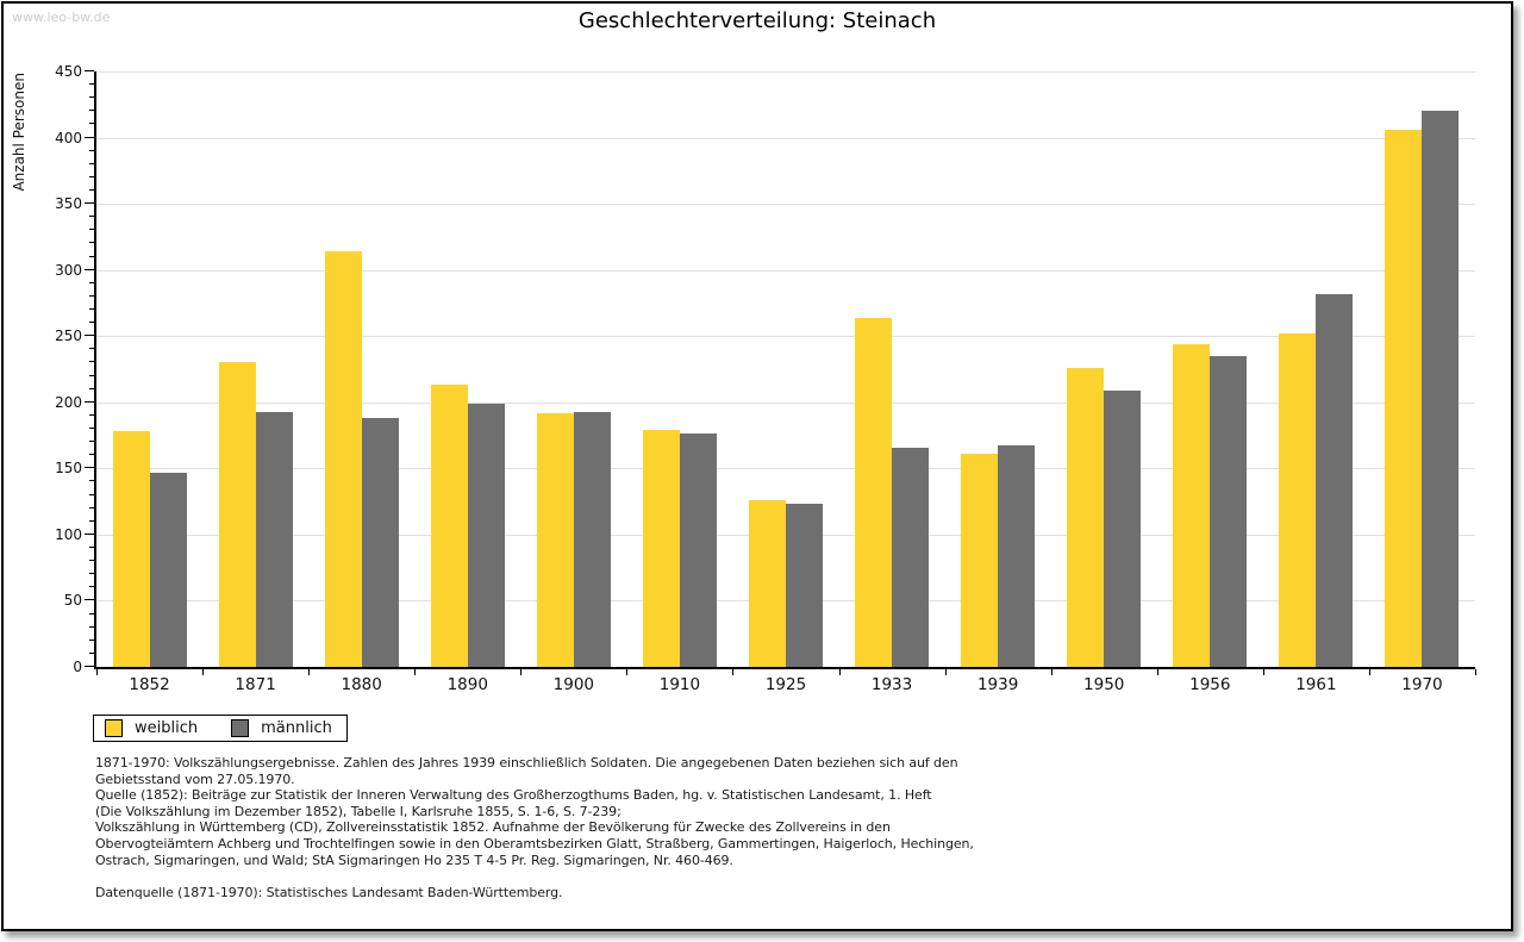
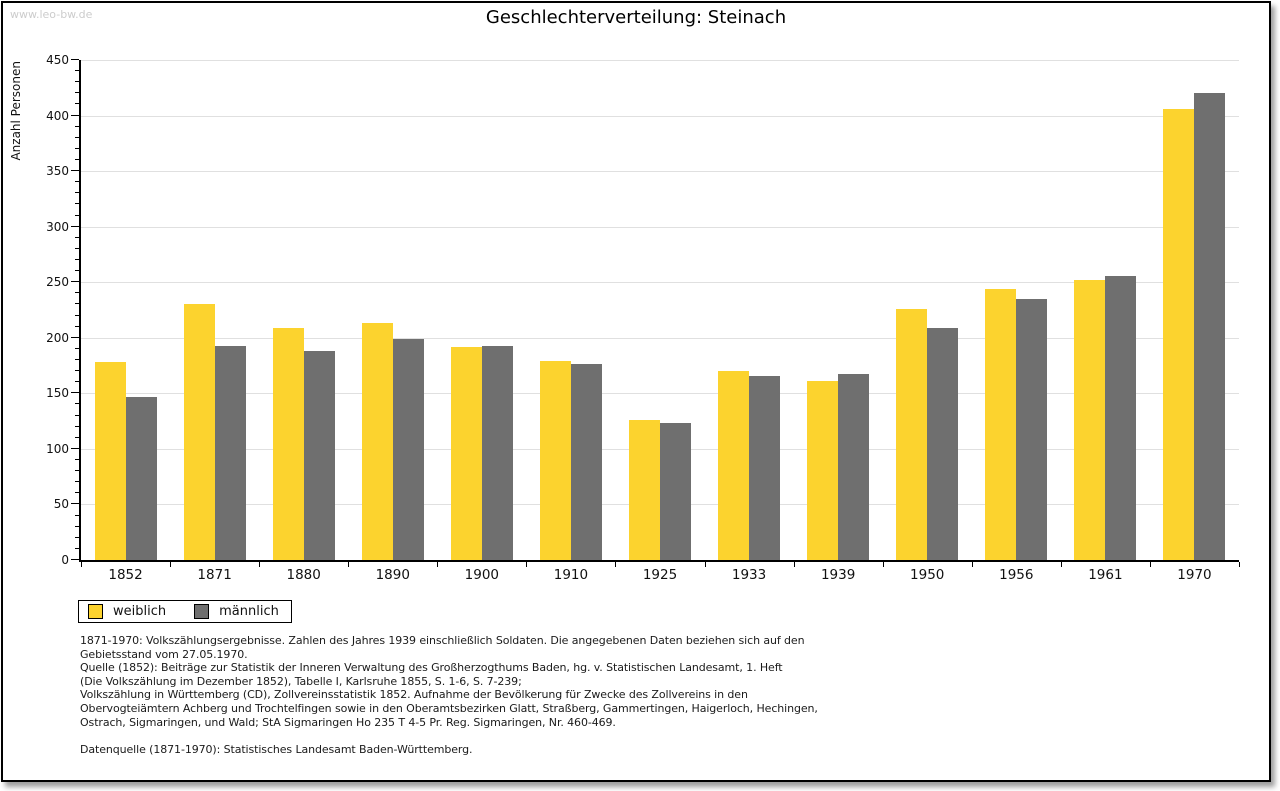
weiblich/1880: 314 -> 209
weiblich/1933: 264 -> 170
männlich/1961: 282 -> 256
